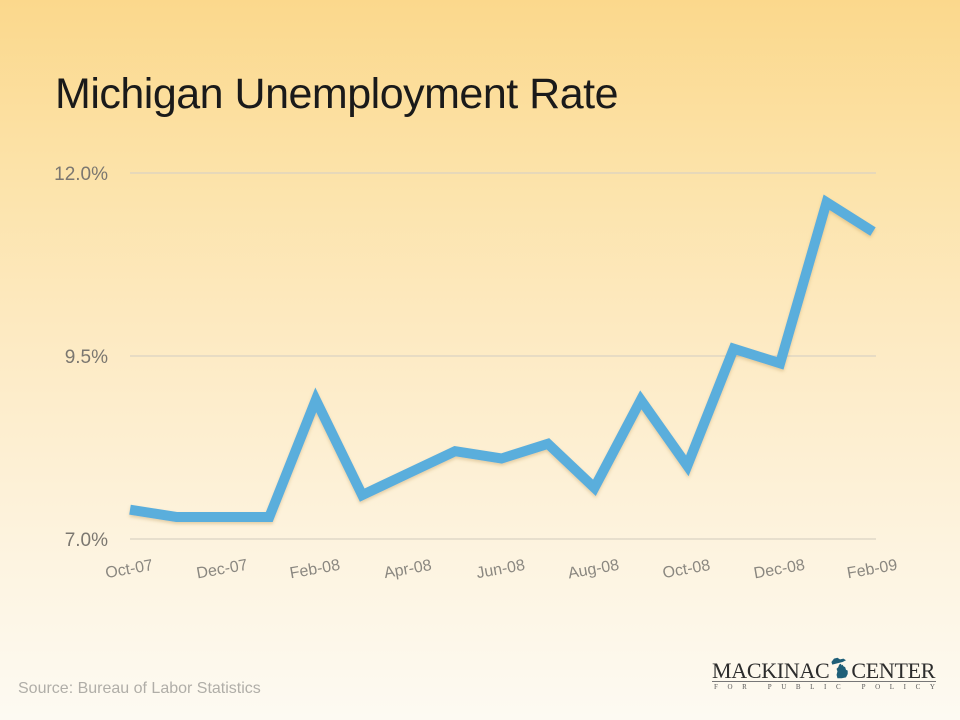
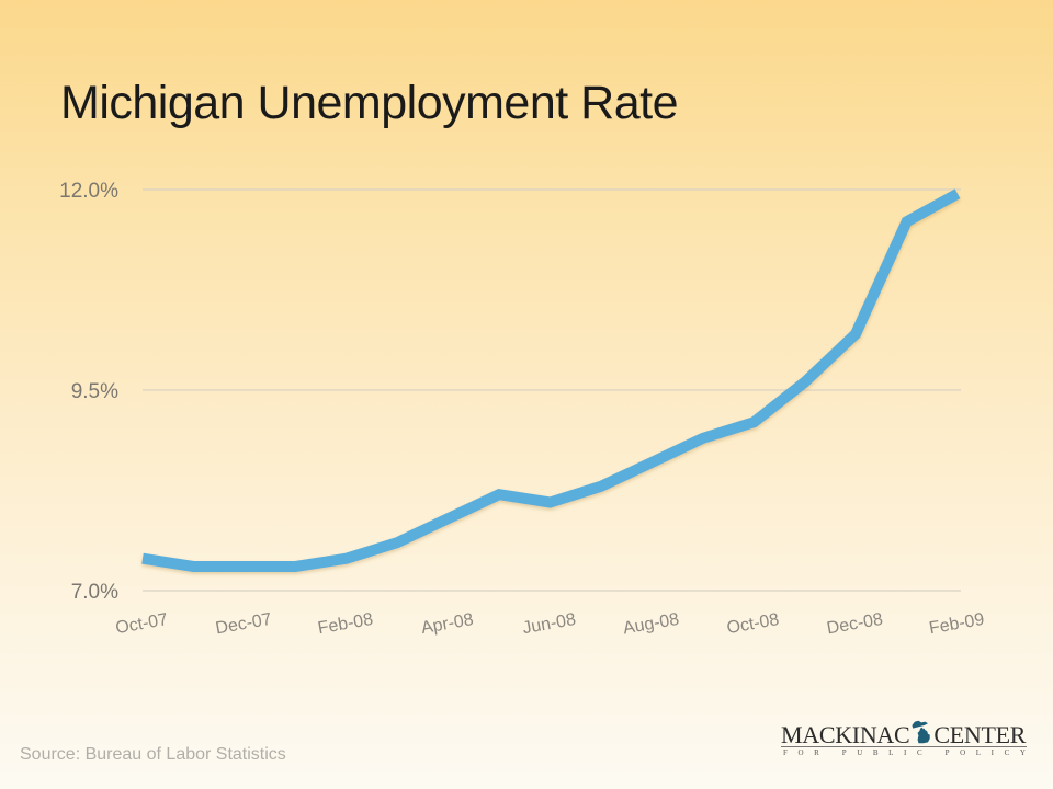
Feb-08: 8.9% -> 7.4%
Aug-08: 7.7% -> 8.6%
Oct-08: 8.0% -> 9.1%
Dec-08: 9.4% -> 10.2%
Feb-09: 11.2% -> 11.9%
